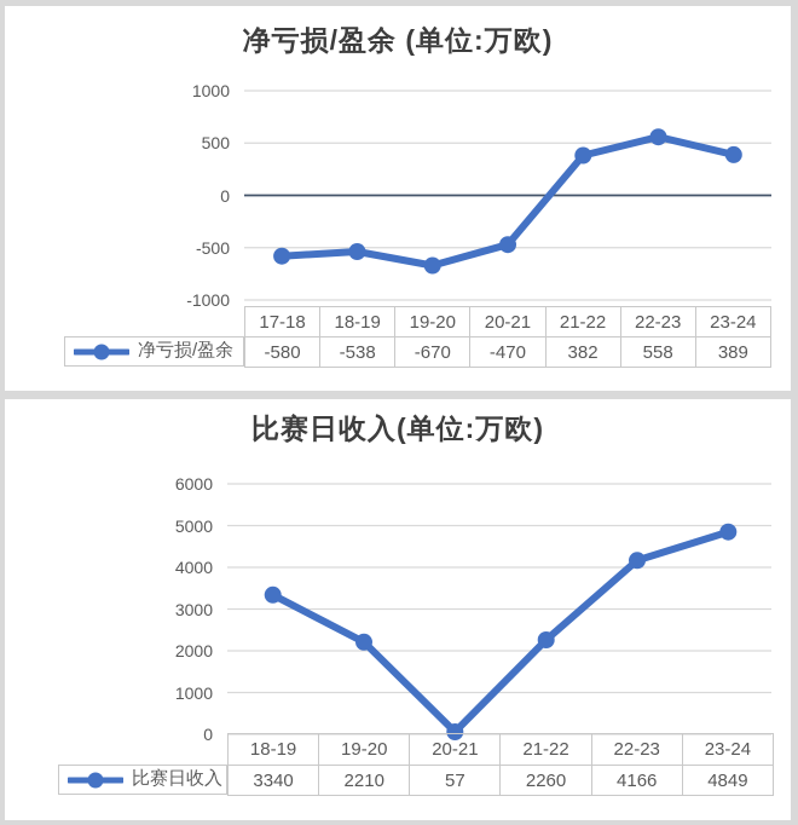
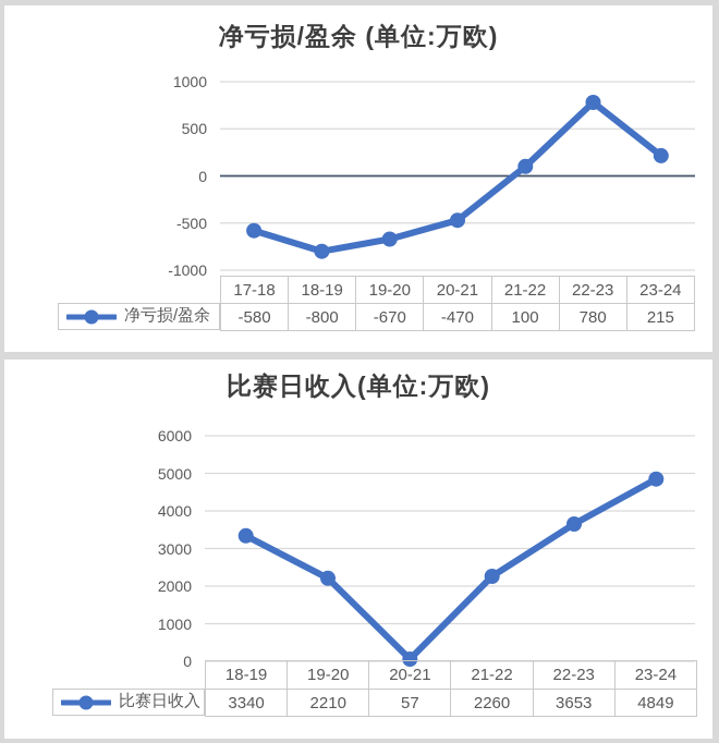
净亏损/盈余 (单位:万欧)/18-19: -538 -> -800
净亏损/盈余 (单位:万欧)/21-22: 382 -> 100
净亏损/盈余 (单位:万欧)/22-23: 558 -> 780
净亏损/盈余 (单位:万欧)/23-24: 389 -> 215
比赛日收入(单位:万欧)/22-23: 4166 -> 3653
